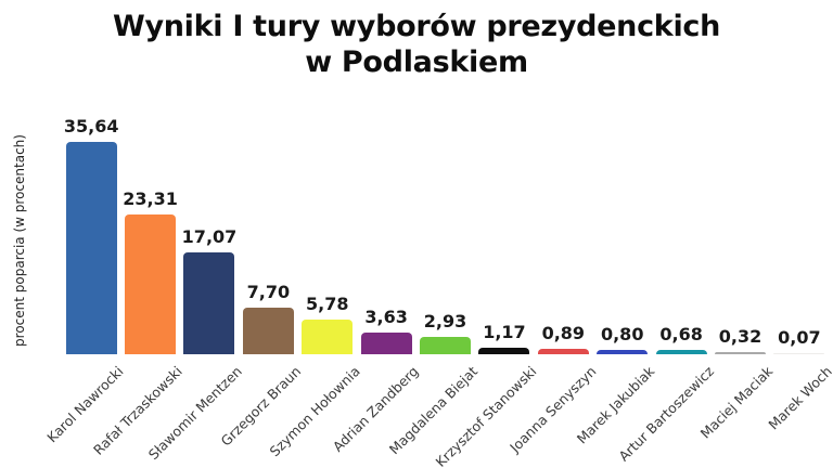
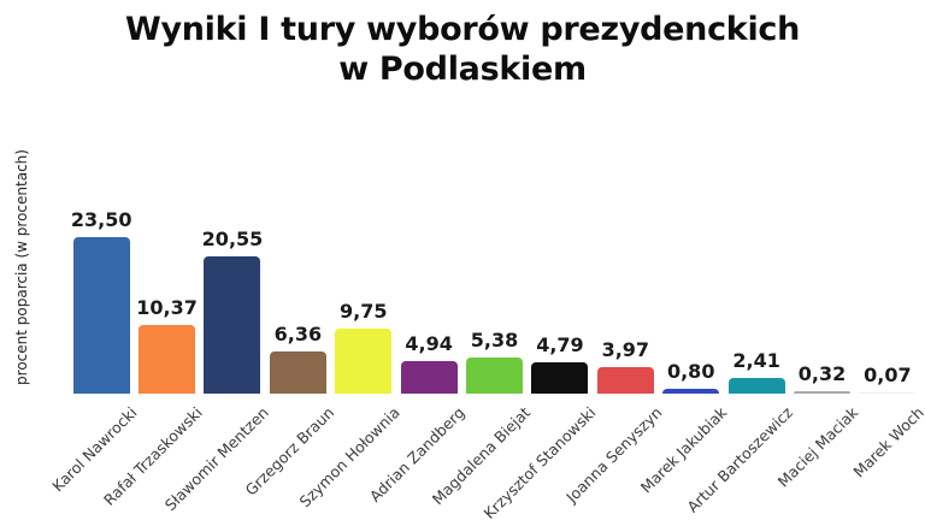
Karol Nawrocki: 35,64 -> 23,50
Rafał Trzaskowski: 23,31 -> 10,37
Sławomir Mentzen: 17,07 -> 20,55
Grzegorz Braun: 7,70 -> 6,36
Szymon Hołownia: 5,78 -> 9,75
Adrian Zandberg: 3,63 -> 4,94
Magdalena Biejat: 2,93 -> 5,38
Krzysztof Stanowski: 1,17 -> 4,79
Joanna Senyszyn: 0,89 -> 3,97
Artur Bartoszewicz: 0,68 -> 2,41
